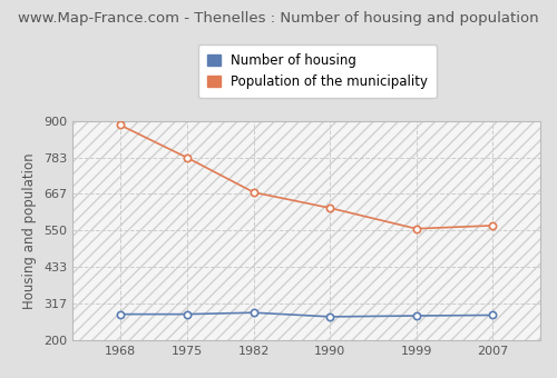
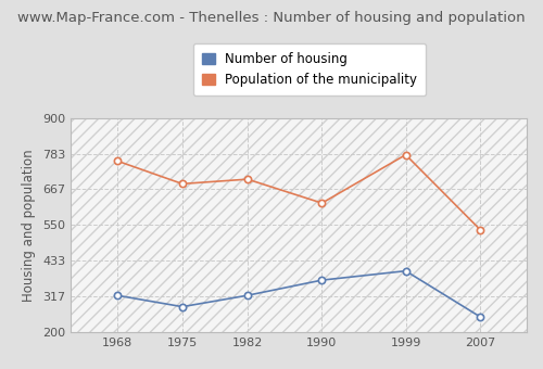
Number of housing/1968: 283 -> 320
Population of the municipality/1968: 887 -> 760
Population of the municipality/1975: 783 -> 685
Number of housing/1982: 288 -> 320
Population of the municipality/1982: 672 -> 700
Number of housing/1990: 275 -> 370
Number of housing/1999: 278 -> 400
Population of the municipality/1999: 556 -> 780
Number of housing/2007: 280 -> 250
Population of the municipality/2007: 566 -> 535
